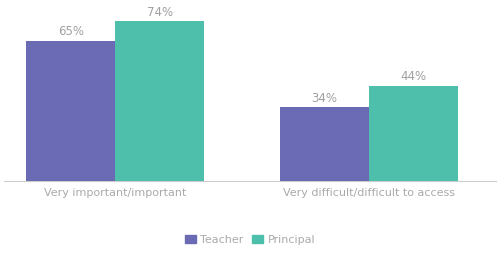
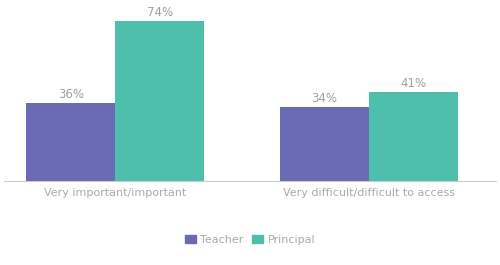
Teacher/Very important/important: 65% -> 36%
Principal/Very difficult/difficult to access: 44% -> 41%
